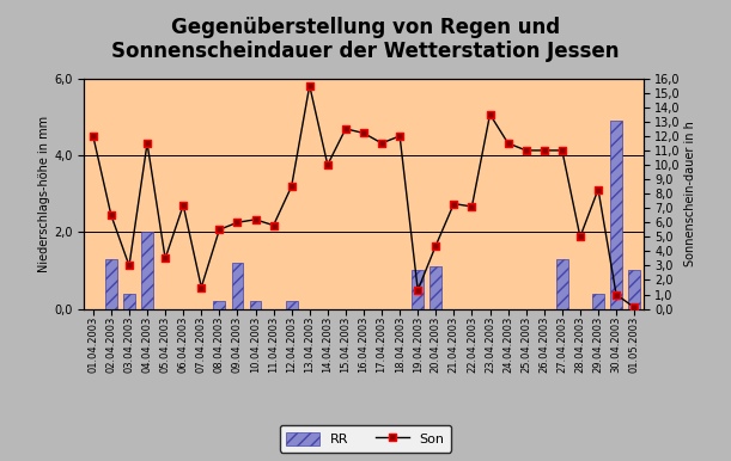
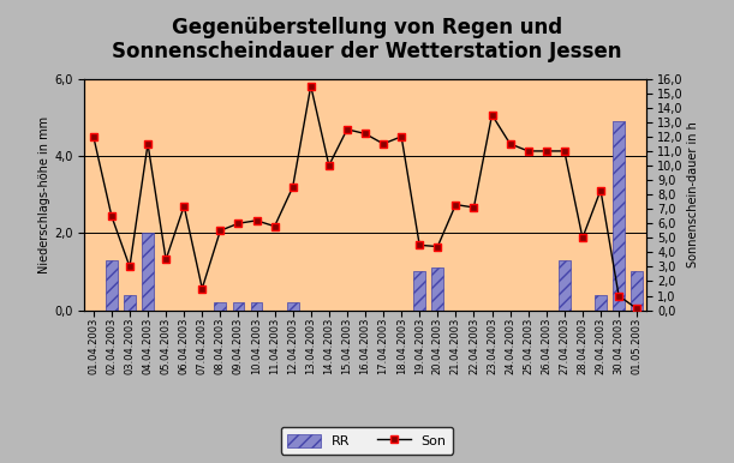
RR/09.04.2003: 1,2 -> 0,2
Son/19.04.2003: 1,3 -> 4,5
